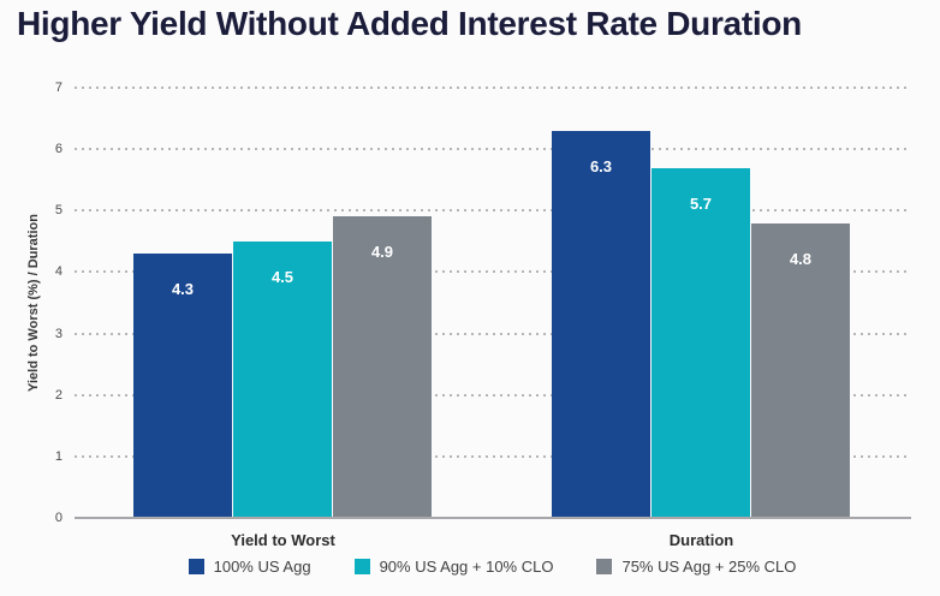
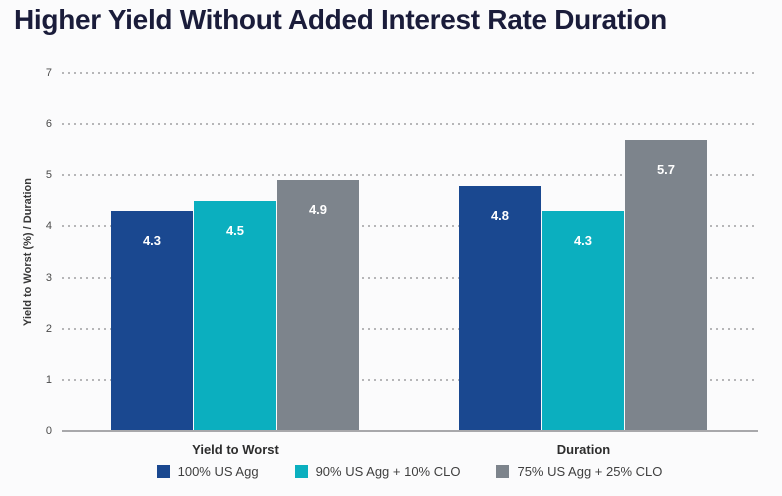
100% US Agg/Duration: 6.3 -> 4.8
90% US Agg + 10% CLO/Duration: 5.7 -> 4.3
75% US Agg + 25% CLO/Duration: 4.8 -> 5.7
